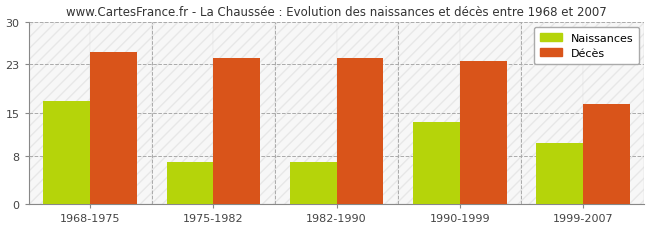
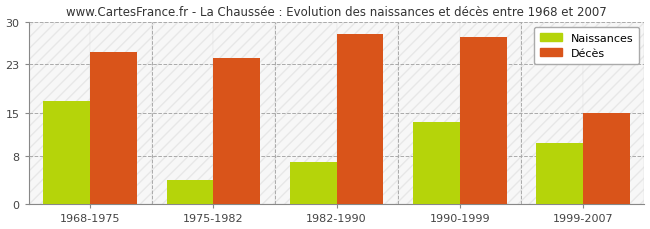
Naissances/1975-1982: 7.0 -> 4.0
Décès/1982-1990: 24.0 -> 28.0
Décès/1990-1999: 23.5 -> 27.4
Décès/1999-2007: 16.5 -> 15.0
